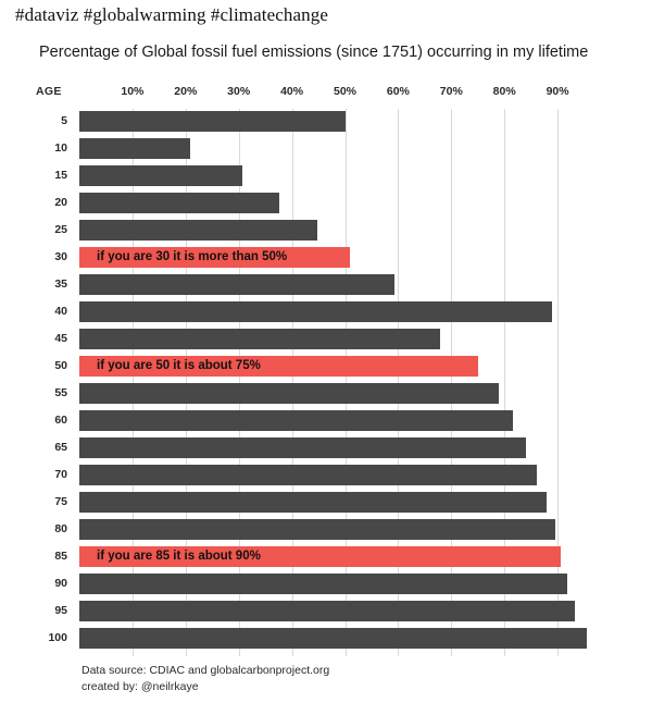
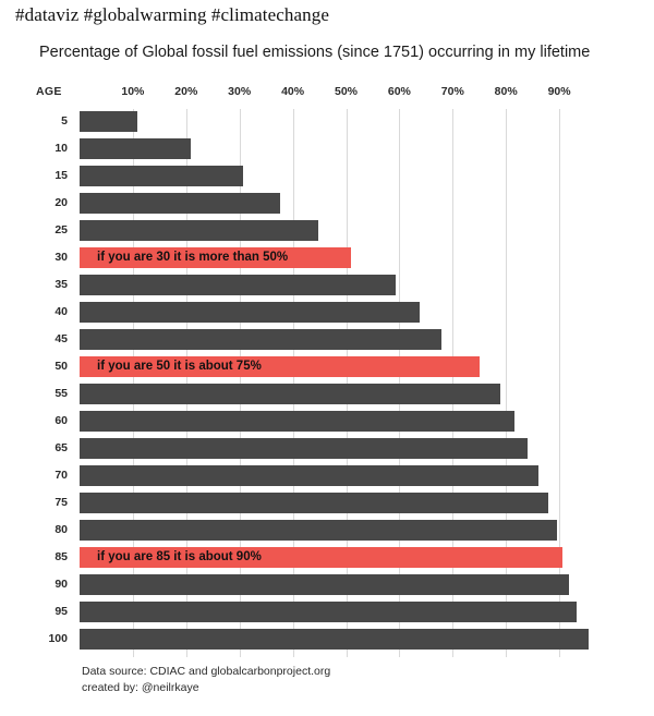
5: 50% -> 11%
40: 89% -> 64%
